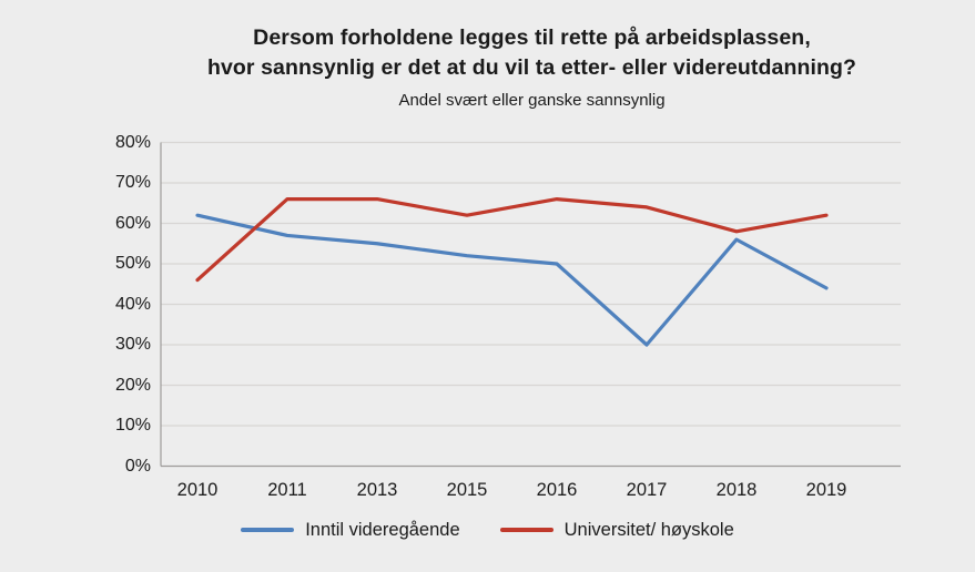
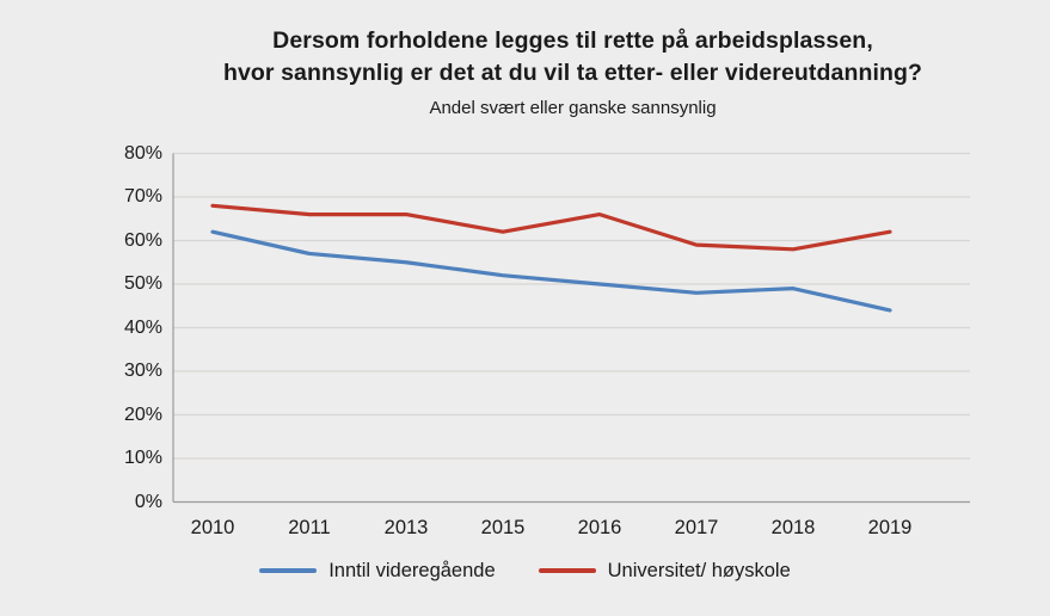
Universitet/ høyskole/2010: 46% -> 68%
Inntil videregående/2017: 30% -> 48%
Universitet/ høyskole/2017: 64% -> 59%
Inntil videregående/2018: 56% -> 49%
